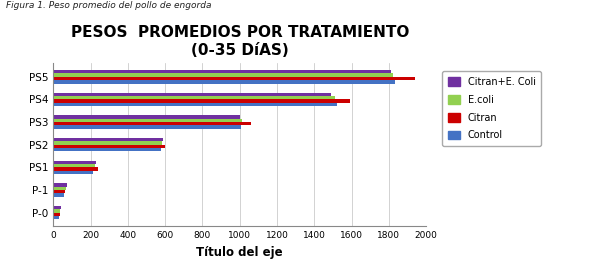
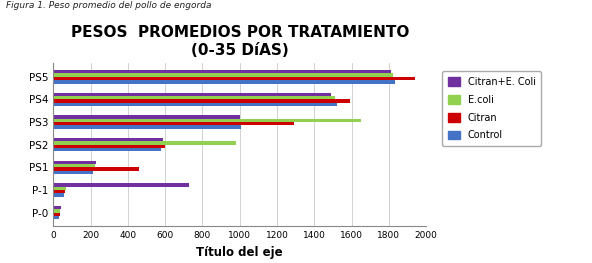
E.coli/PS3: 1010 -> 1650
Citran/PS3: 1060 -> 1290
E.coli/PS2: 580 -> 980
Citran/PS1: 240 -> 460
Citran+E. Coli/P-1: 80 -> 730
